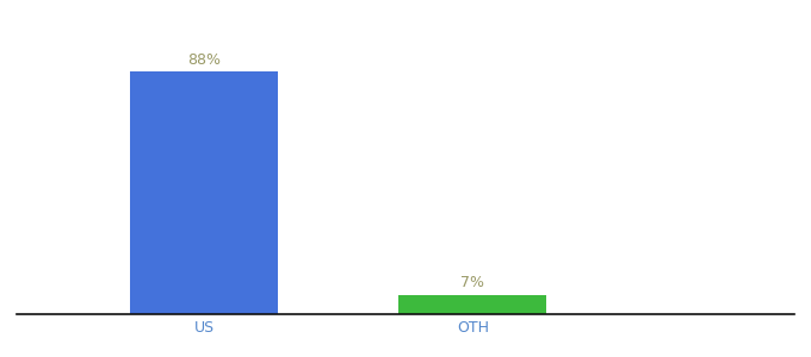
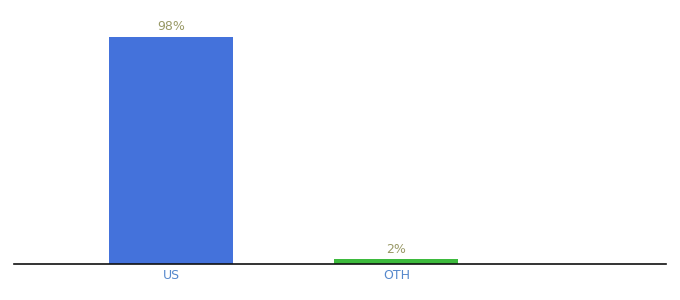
US: 88% -> 98%
OTH: 7% -> 2%
